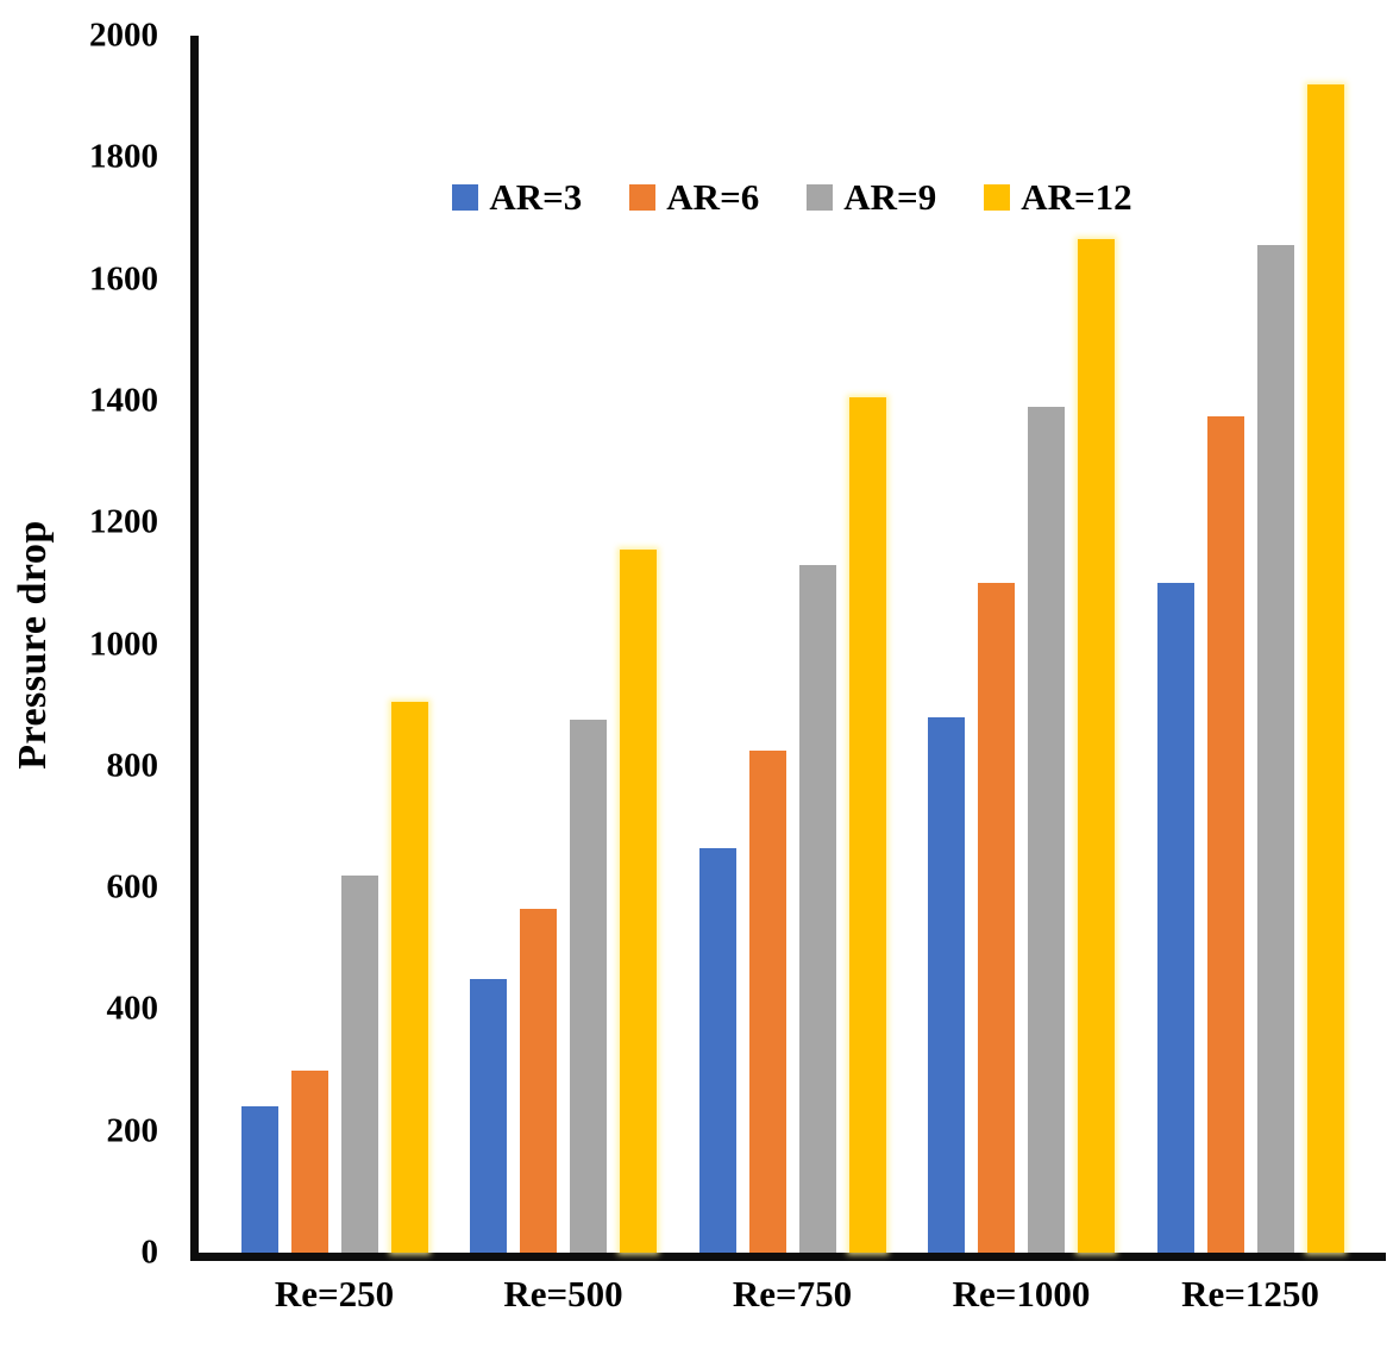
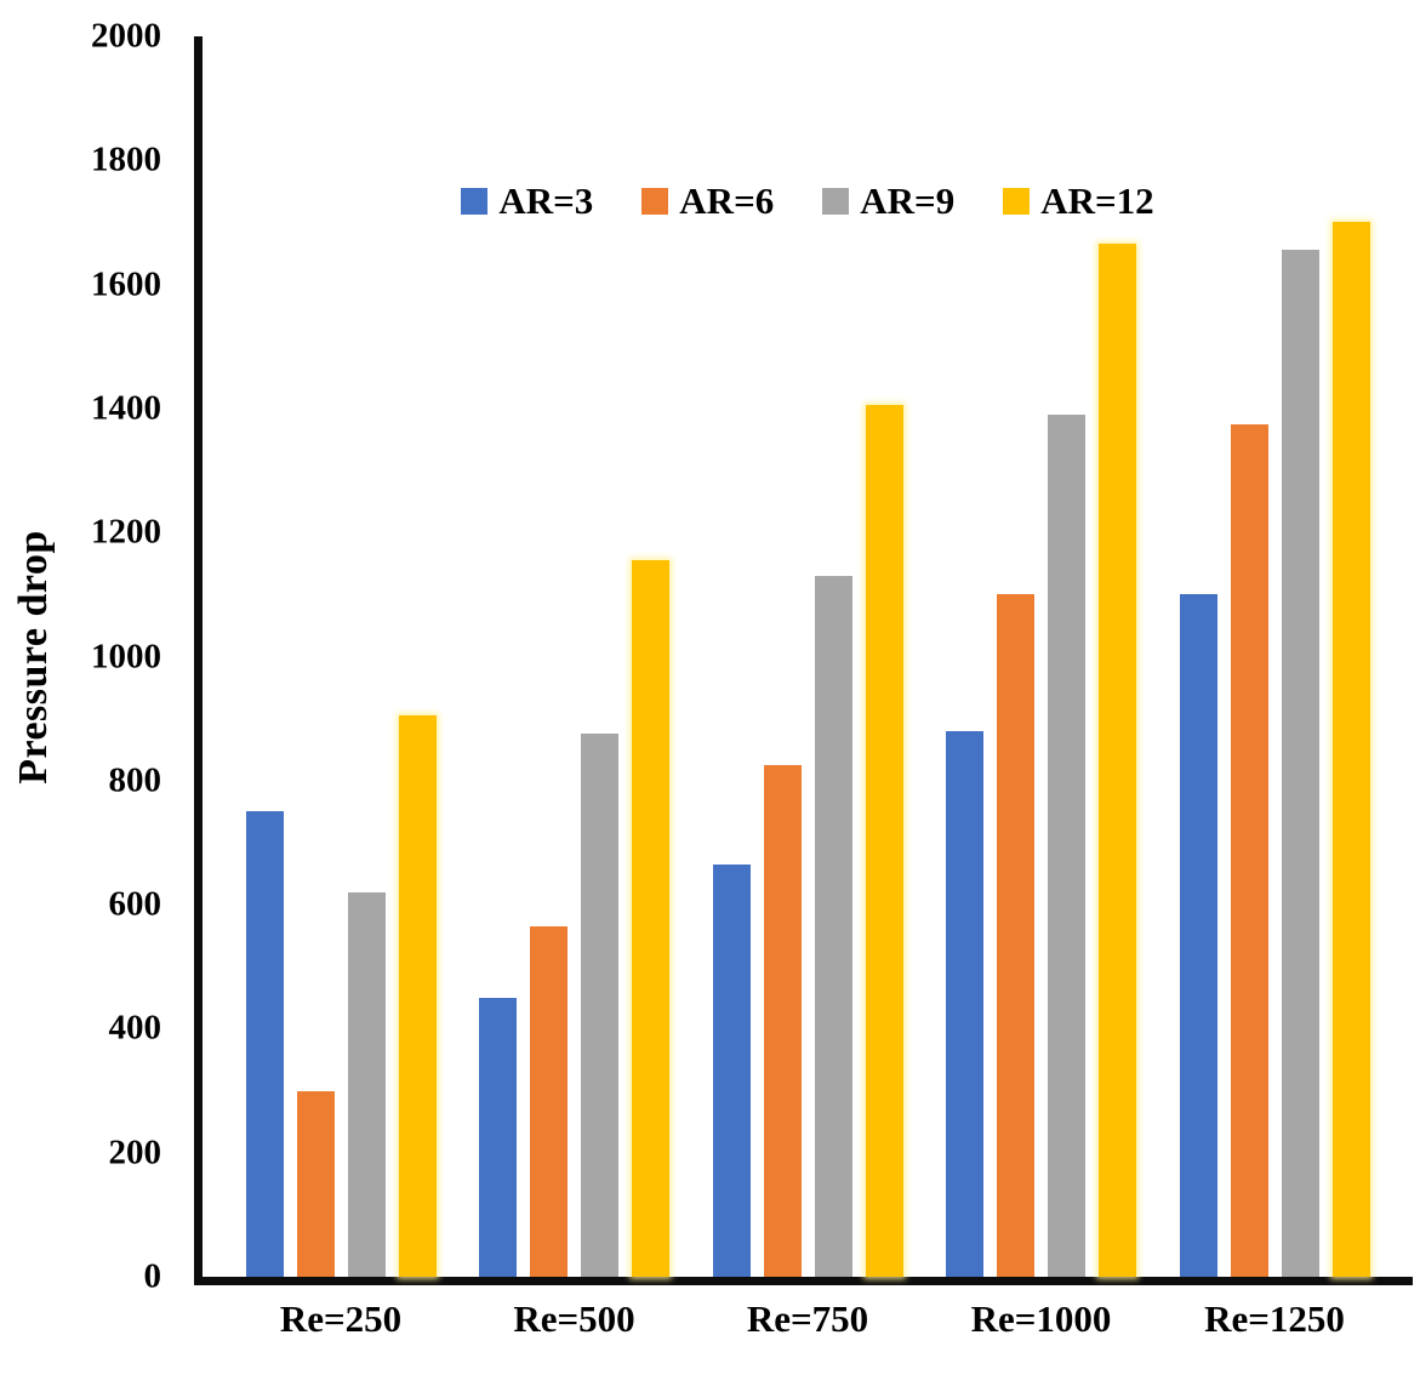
AR=3/Re=250: 240 -> 750
AR=12/Re=1250: 1920 -> 1700
